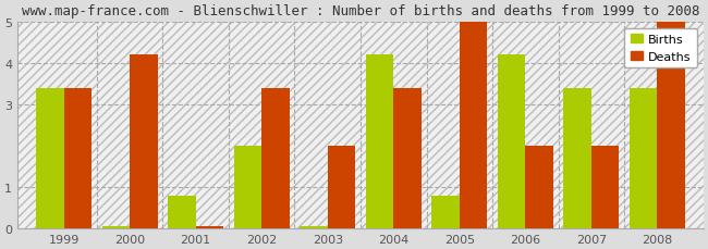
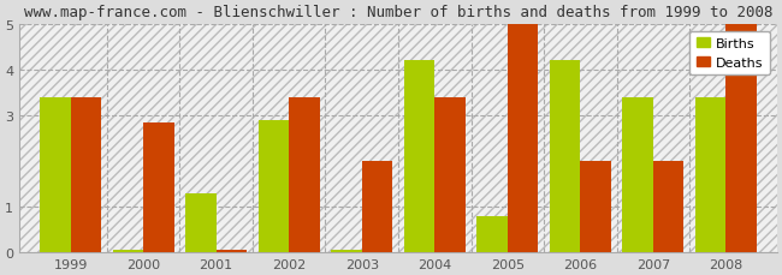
Deaths/2000: 4.20 -> 2.85
Births/2001: 0.80 -> 1.30
Births/2002: 2.00 -> 2.90
